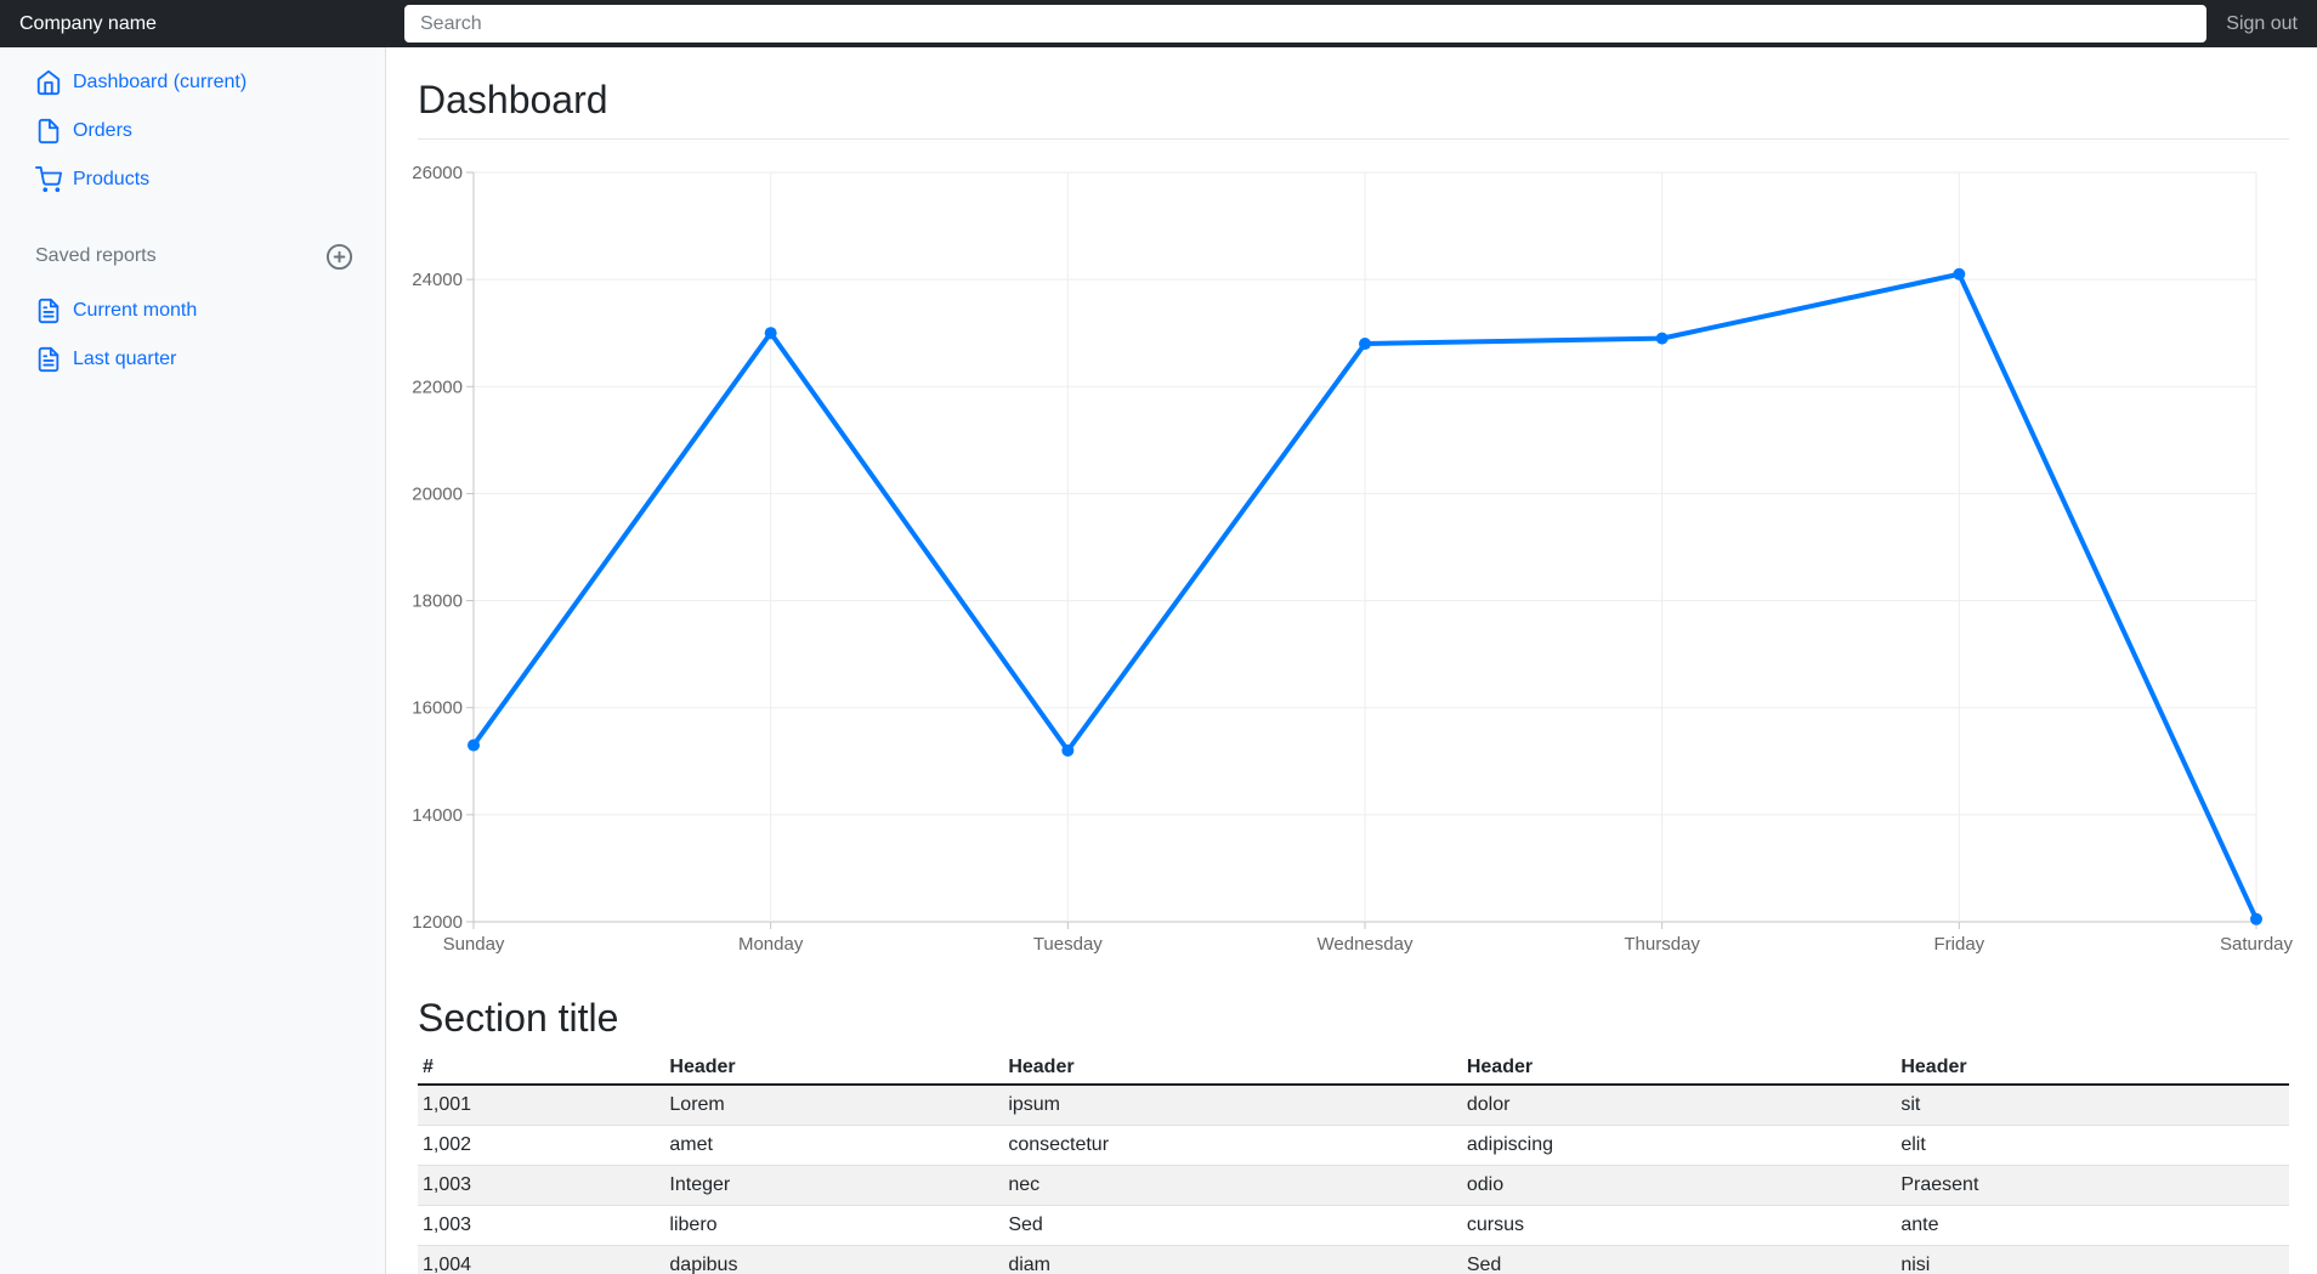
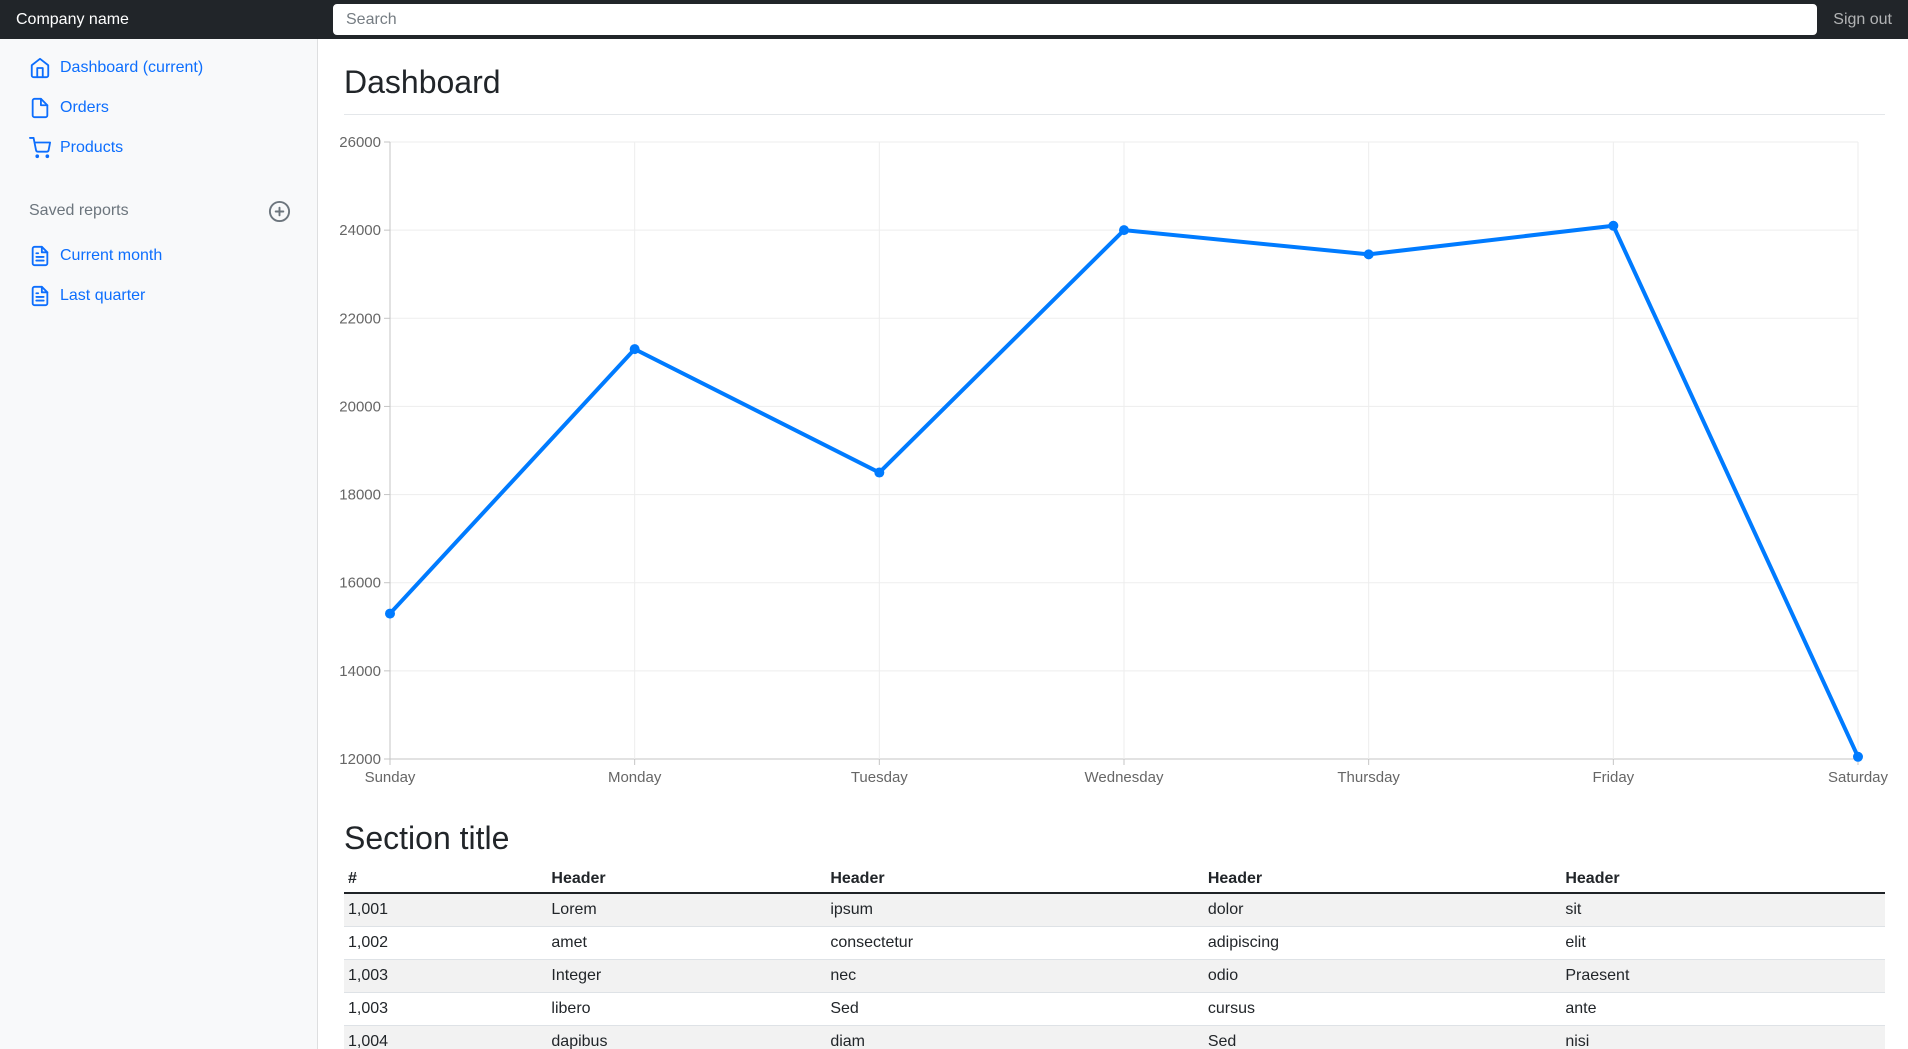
Monday: 23000 -> 21300
Tuesday: 15200 -> 18500
Wednesday: 22800 -> 24000
Thursday: 22900 -> 23400
